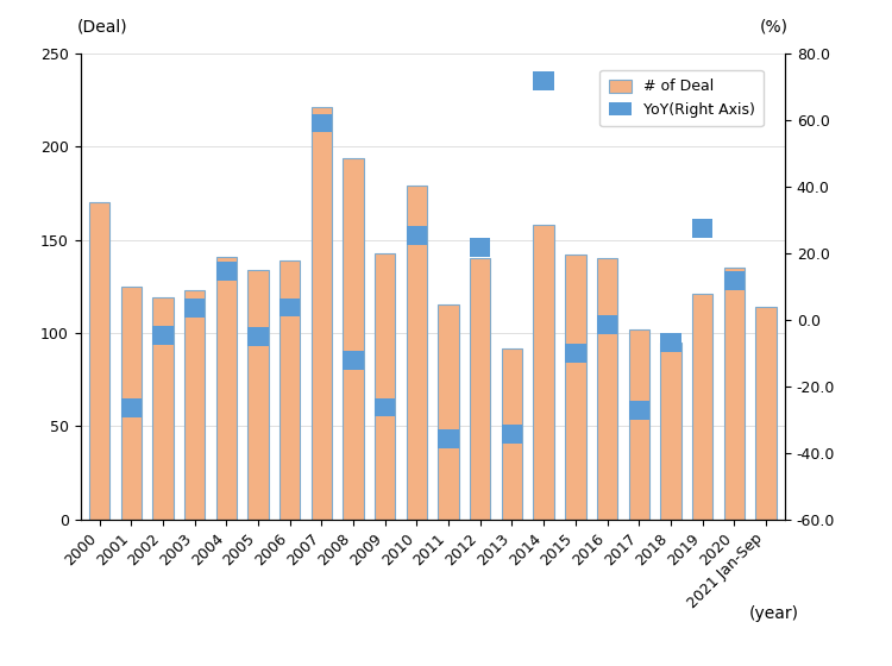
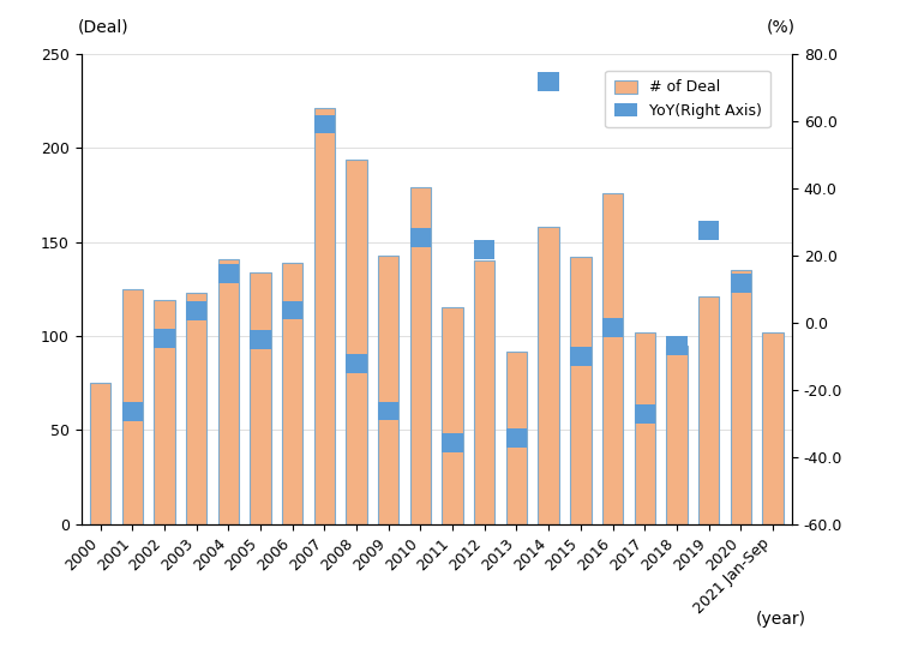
2000: 170 -> 75
2016: 140 -> 176
2021 Jan-Sep: 114 -> 102
